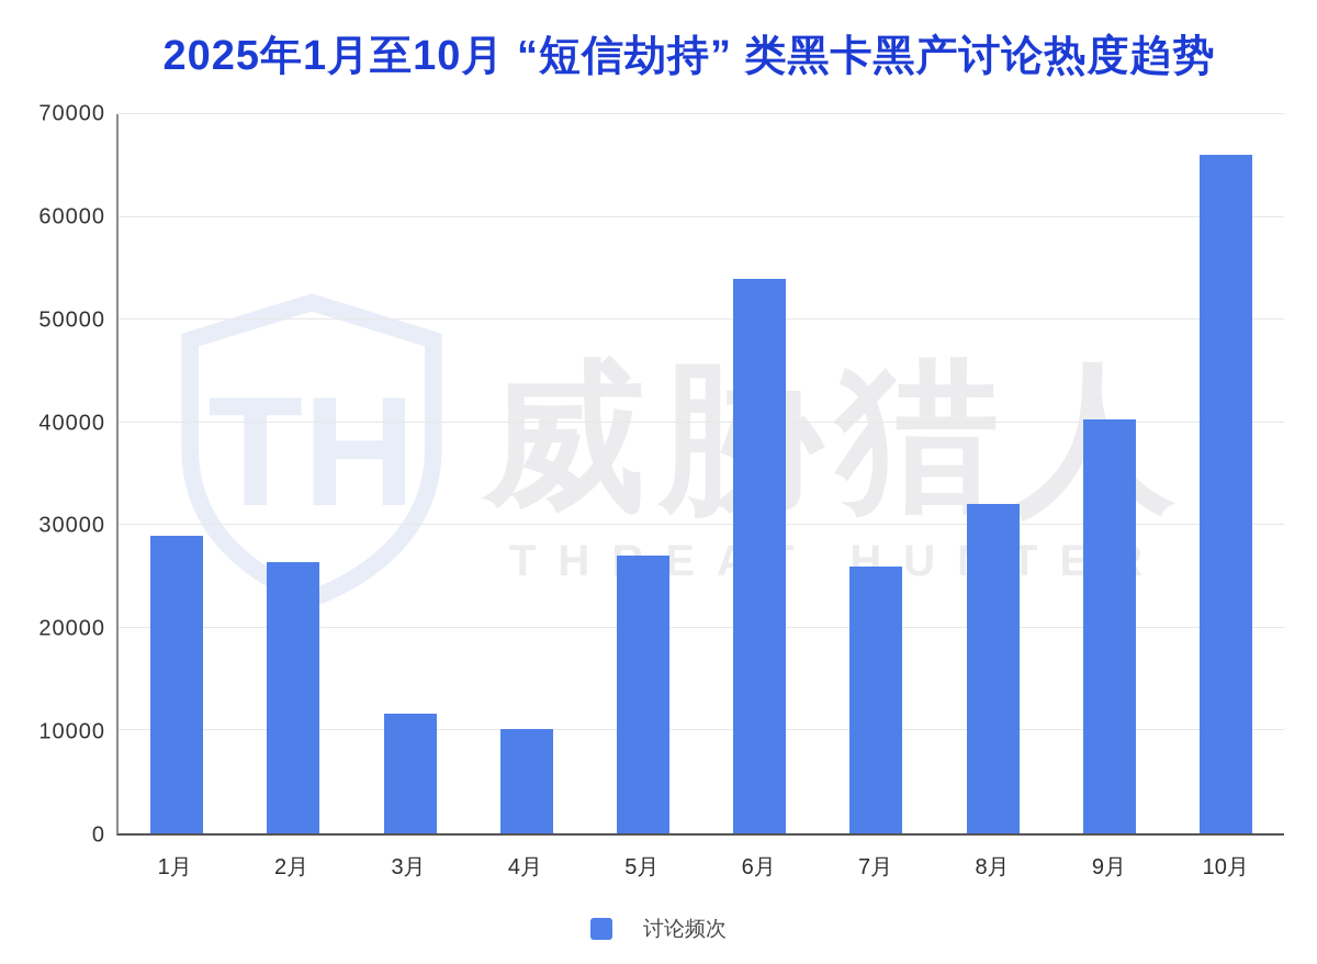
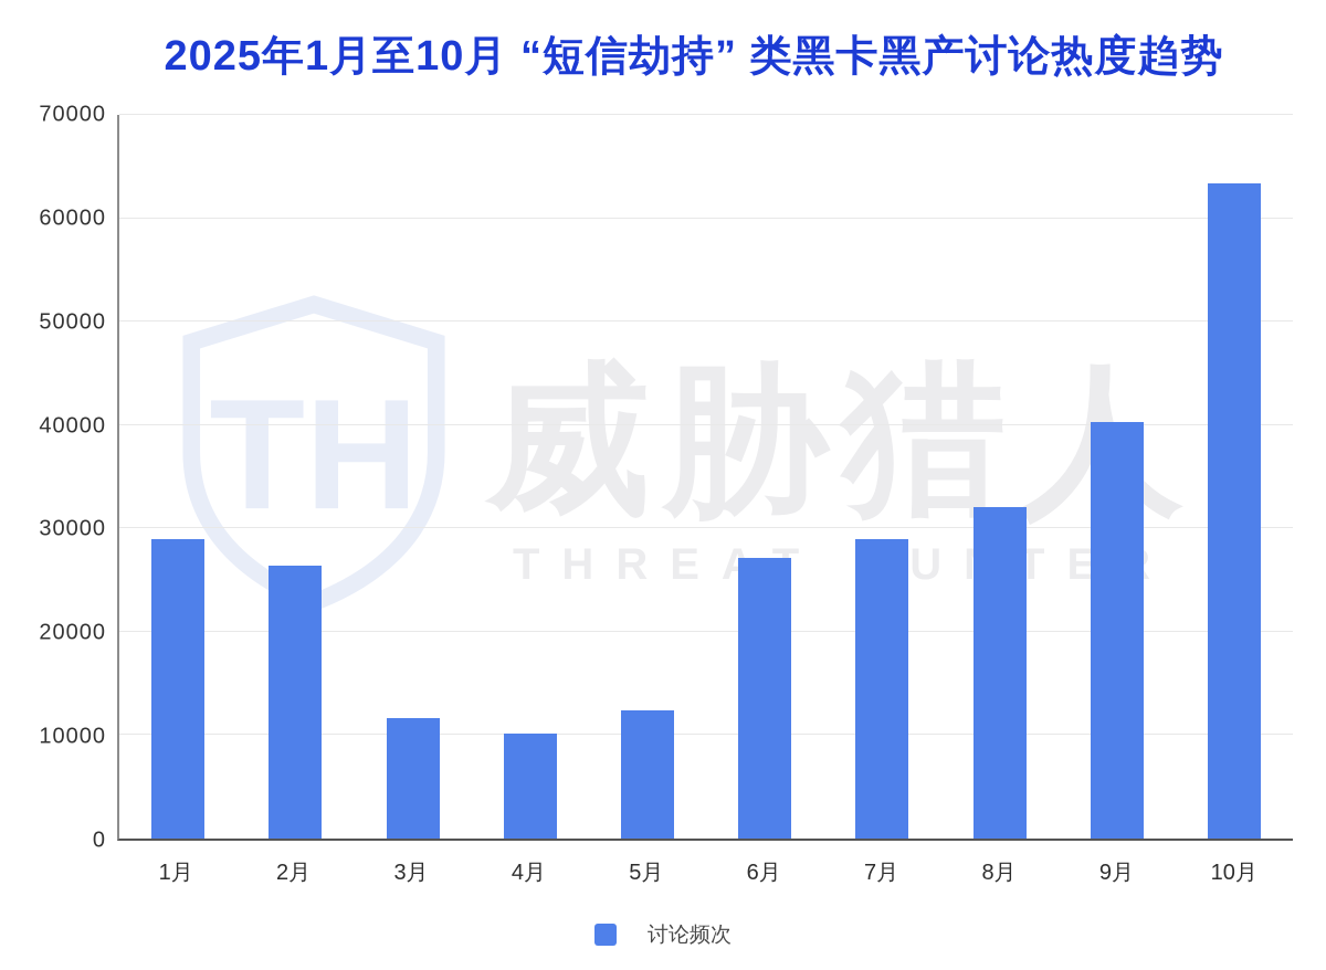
5月: 27000 -> 12000
6月: 54000 -> 27000
7月: 26000 -> 29000
10月: 66000 -> 63000
